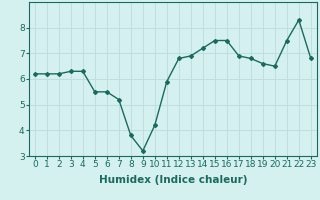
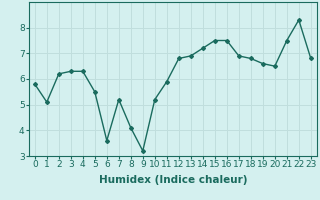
0: 6.2 -> 5.8
1: 6.2 -> 5.1
6: 5.5 -> 3.6
8: 3.8 -> 4.1
10: 4.2 -> 5.2
